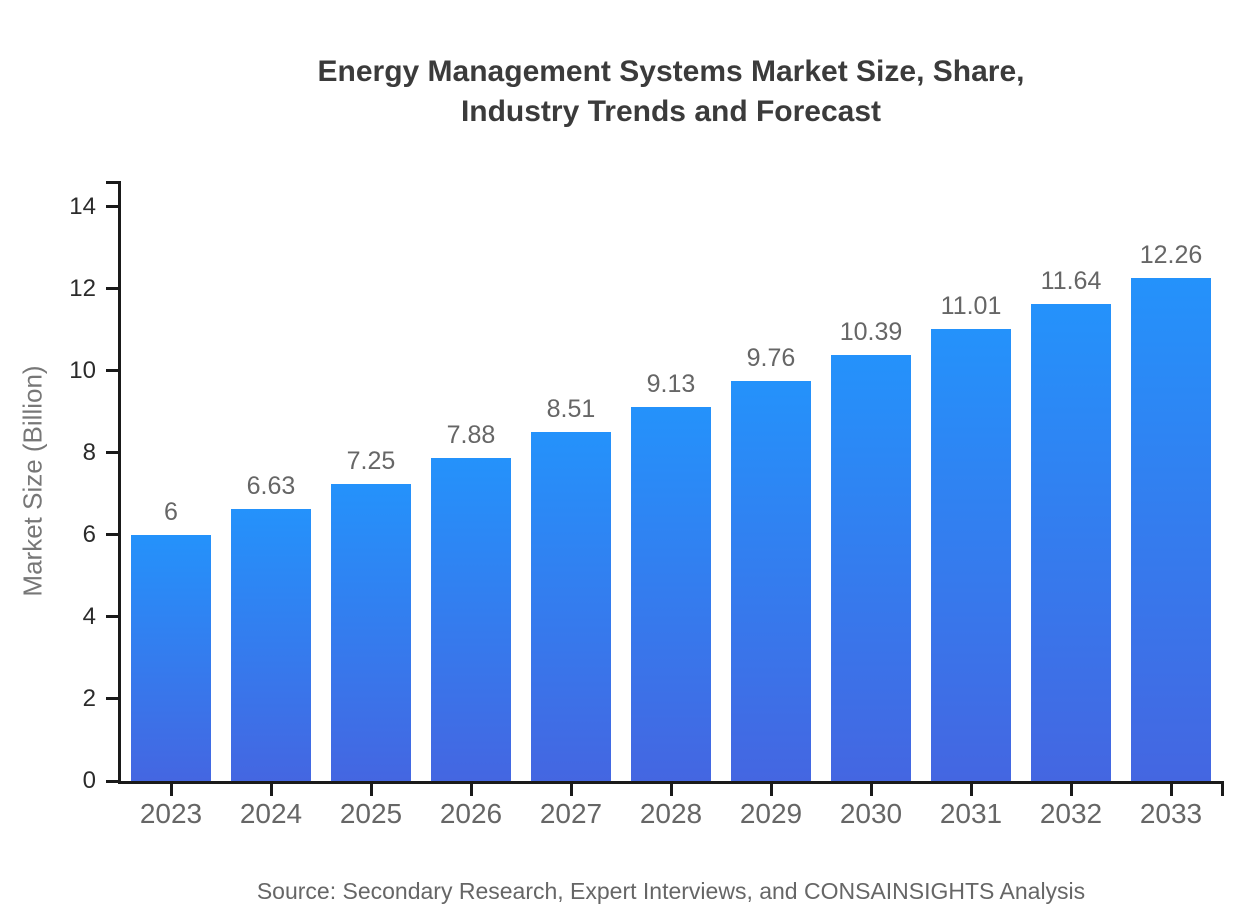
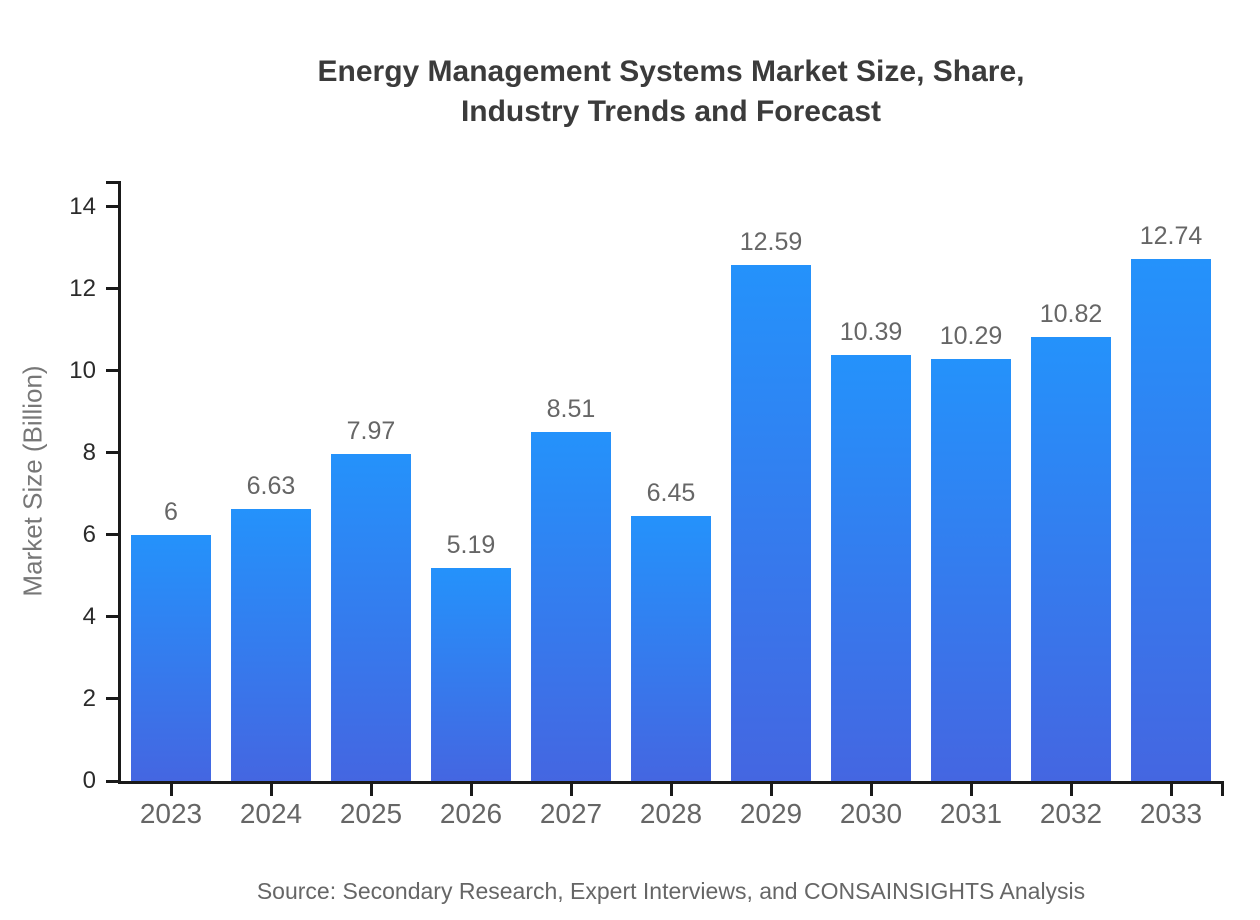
2025: 7.25 -> 7.97
2026: 7.88 -> 5.19
2028: 9.13 -> 6.45
2029: 9.76 -> 12.59
2031: 11.01 -> 10.29
2032: 11.64 -> 10.82
2033: 12.26 -> 12.74
